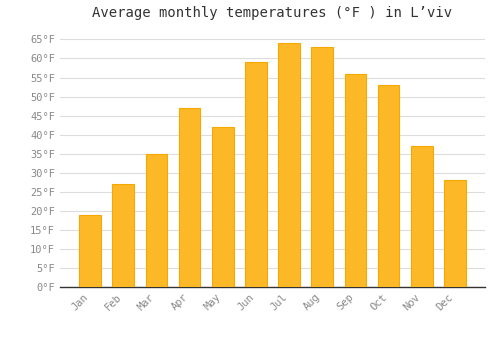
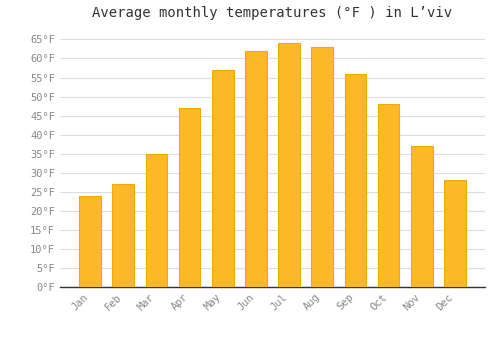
Jan: 19°F -> 24°F
May: 42°F -> 57°F
Jun: 59°F -> 62°F
Oct: 53°F -> 48°F
